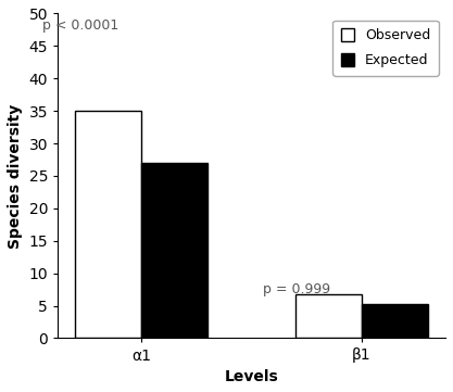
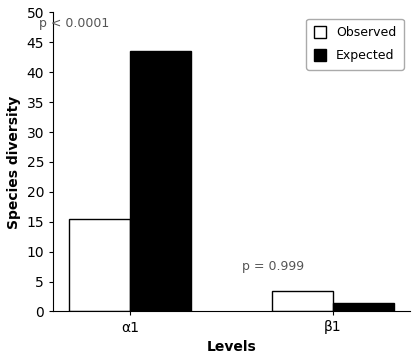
Observed/α1: 35.0 -> 15.5
Expected/α1: 27.0 -> 43.5
Observed/β1: 6.8 -> 3.5
Expected/β1: 5.2 -> 1.5
